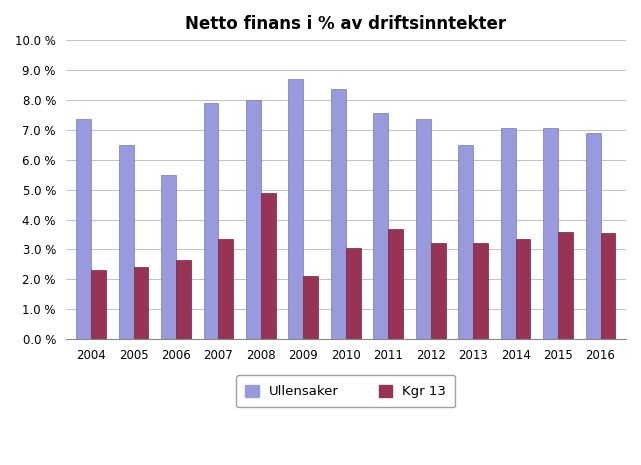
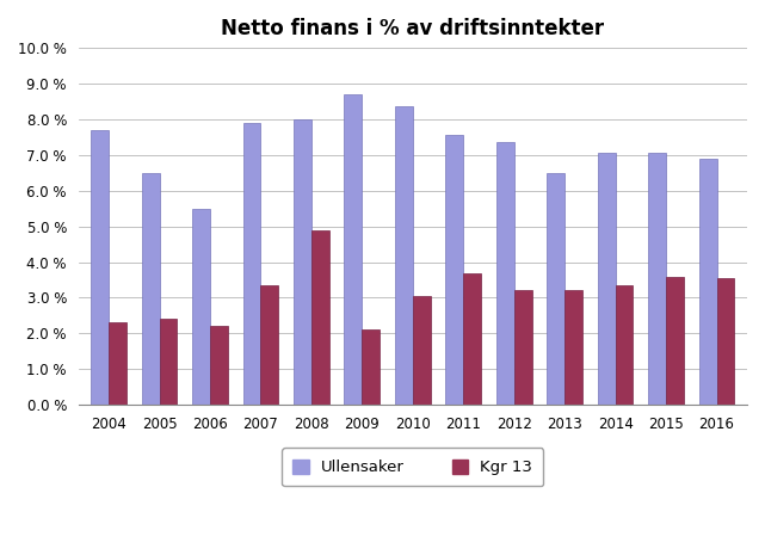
Ullensaker/2004: 7.35 % -> 7.70 %
Kgr 13/2006: 2.65 % -> 2.20 %
